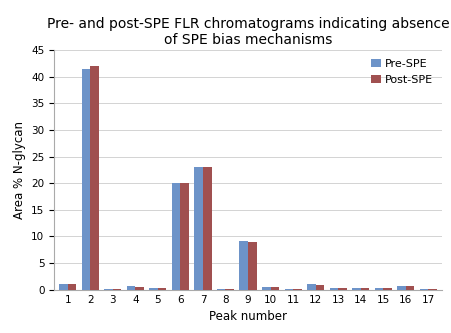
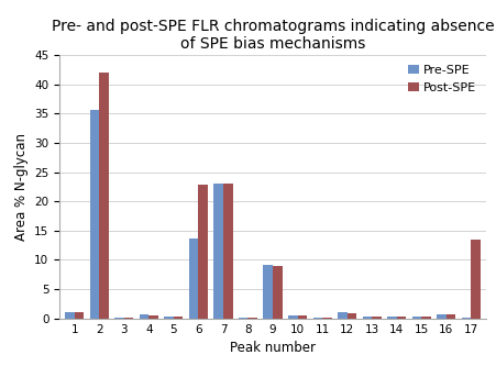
Pre-SPE/2: 41.5 -> 35.6
Pre-SPE/6: 20.1 -> 13.6
Post-SPE/6: 20.1 -> 22.8
Post-SPE/17: 0.2 -> 13.4
